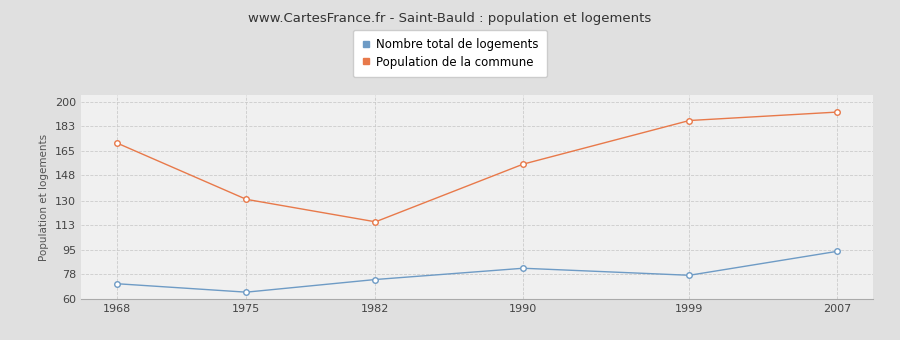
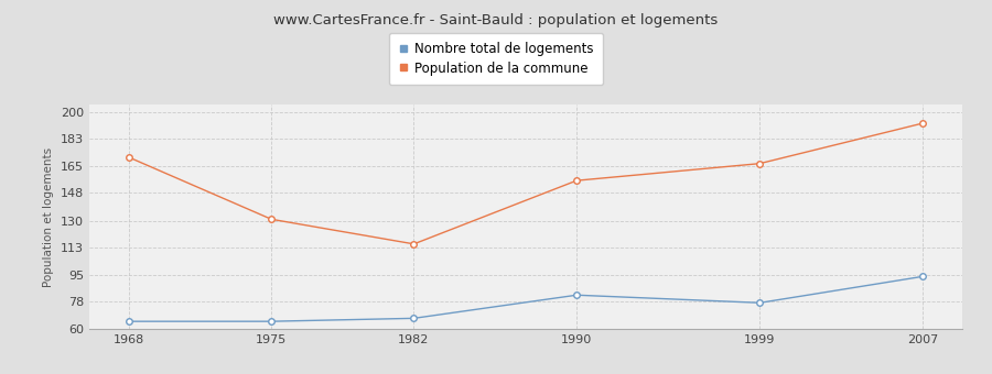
Nombre total de logements/1968: 71 -> 65
Nombre total de logements/1982: 74 -> 67
Population de la commune/1999: 187 -> 167
